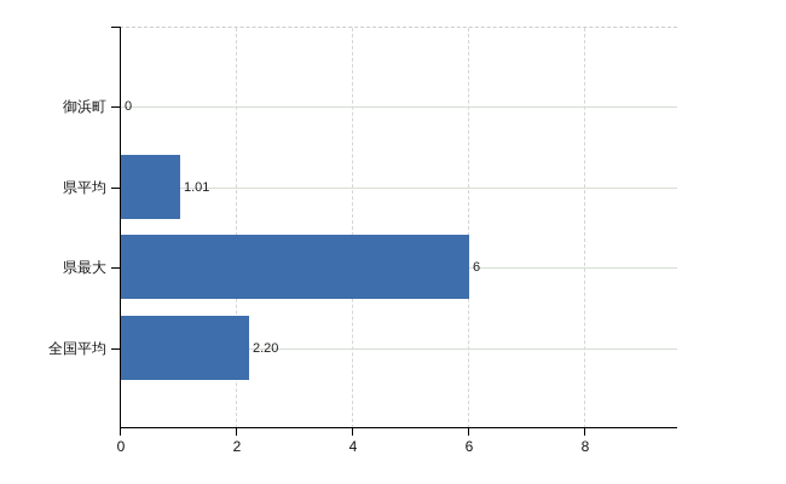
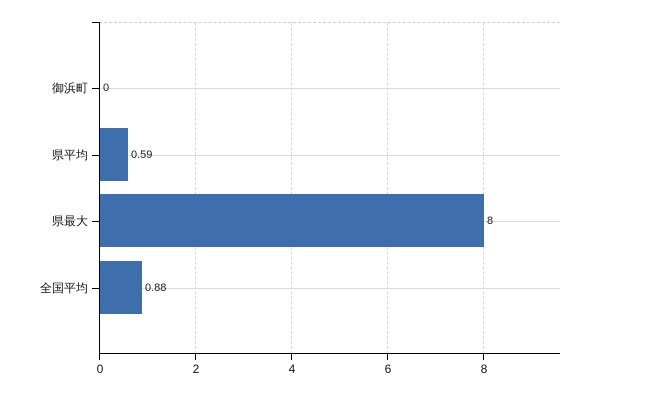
県平均: 1.01 -> 0.59
県最大: 6 -> 8
全国平均: 2.20 -> 0.88
